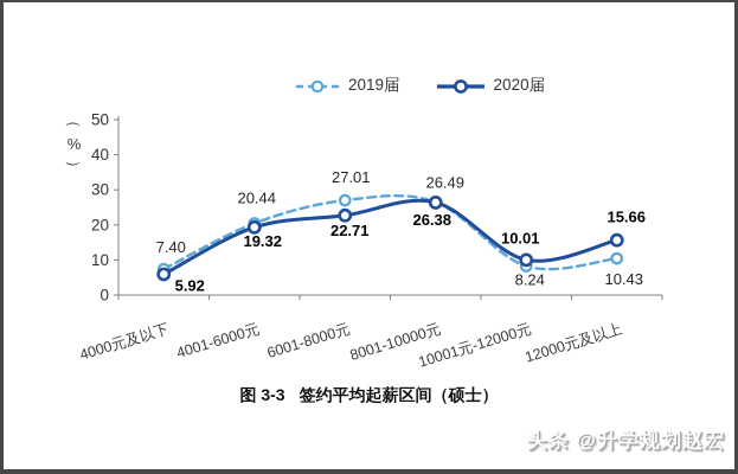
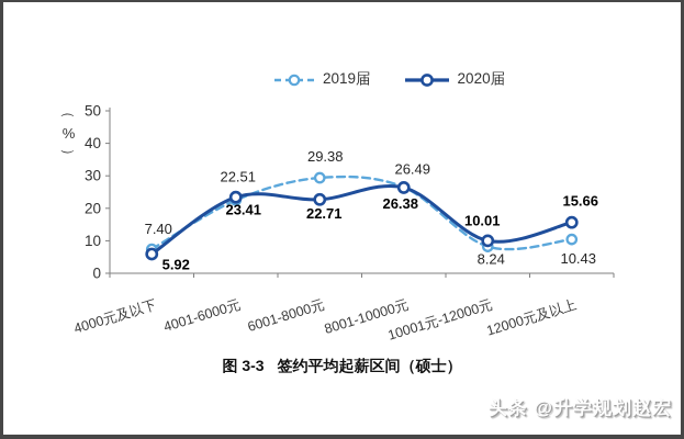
2019届/4001-6000元: 20.44 -> 22.51
2020届/4001-6000元: 19.32 -> 23.41
2019届/6001-8000元: 27.01 -> 29.38
